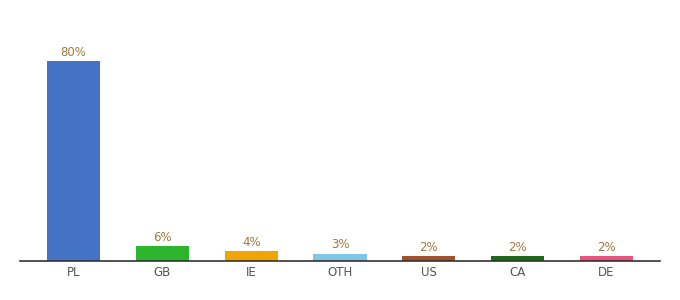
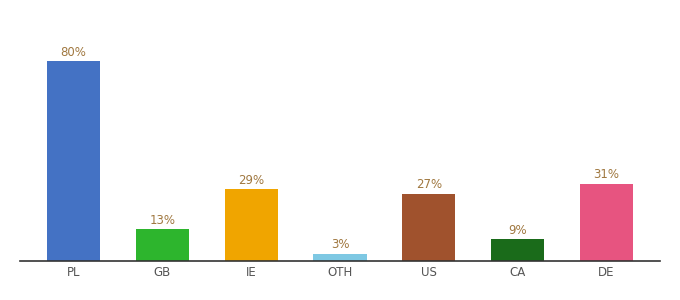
GB: 6% -> 13%
IE: 4% -> 29%
US: 2% -> 27%
CA: 2% -> 9%
DE: 2% -> 31%
